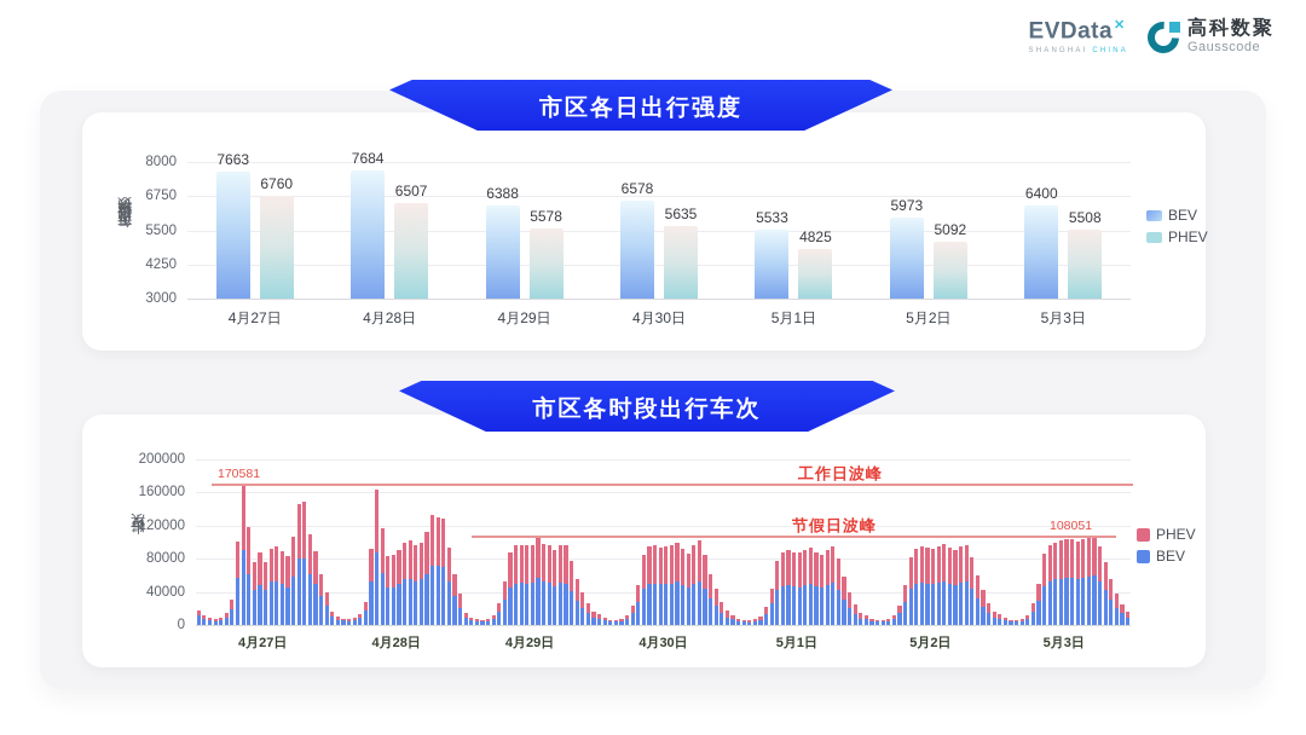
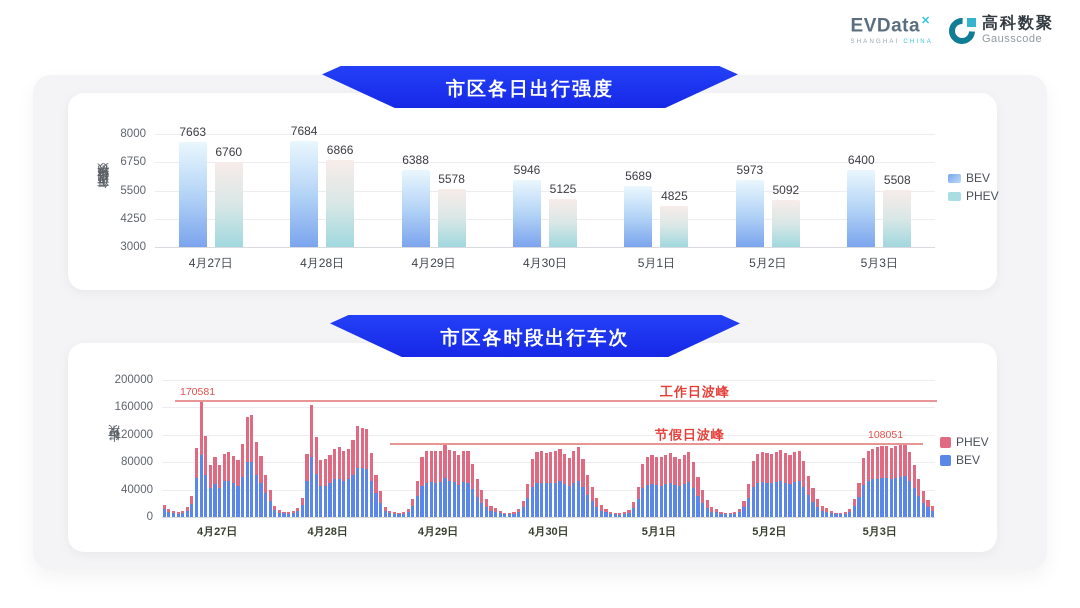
市区各日出行强度/PHEV/4月28日: 6507 -> 6866
市区各日出行强度/BEV/4月30日: 6578 -> 5946
市区各日出行强度/PHEV/4月30日: 5635 -> 5125
市区各日出行强度/BEV/5月1日: 5533 -> 5689
